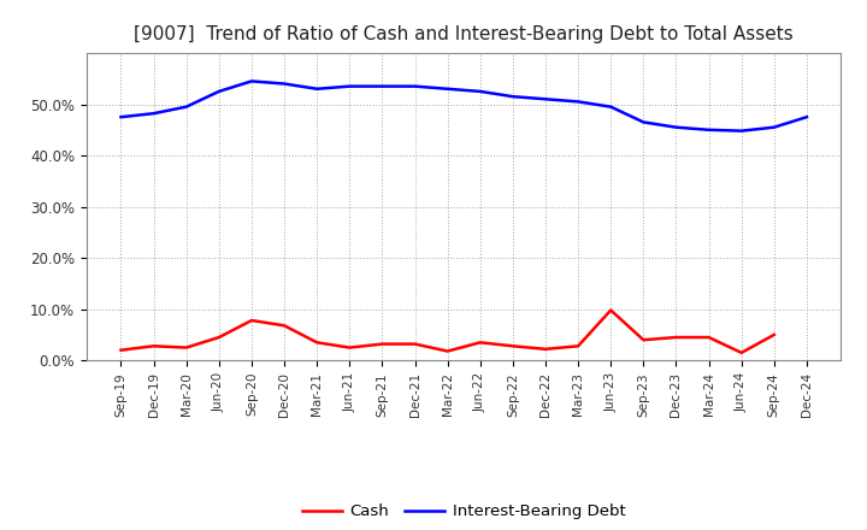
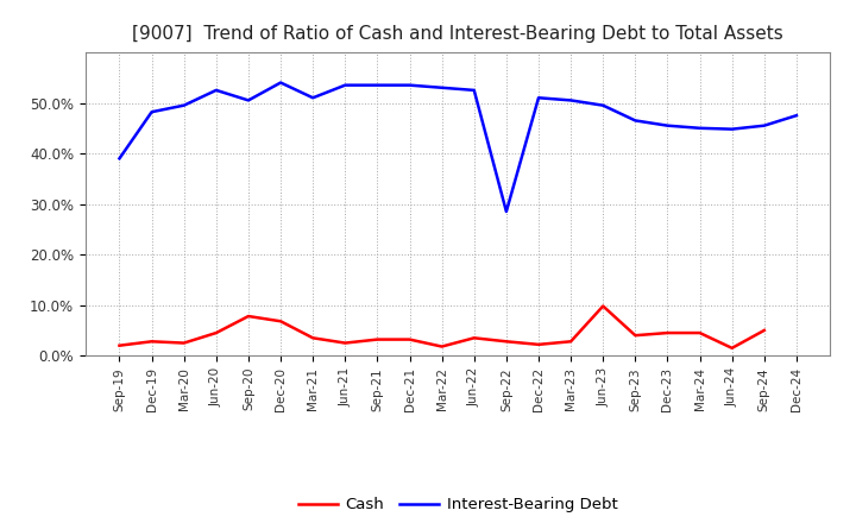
Interest-Bearing Debt/Sep-19: 47.5% -> 39.0%
Interest-Bearing Debt/Sep-20: 54.5% -> 50.5%
Interest-Bearing Debt/Mar-21: 53.0% -> 51.0%
Interest-Bearing Debt/Sep-22: 51.5% -> 28.5%
